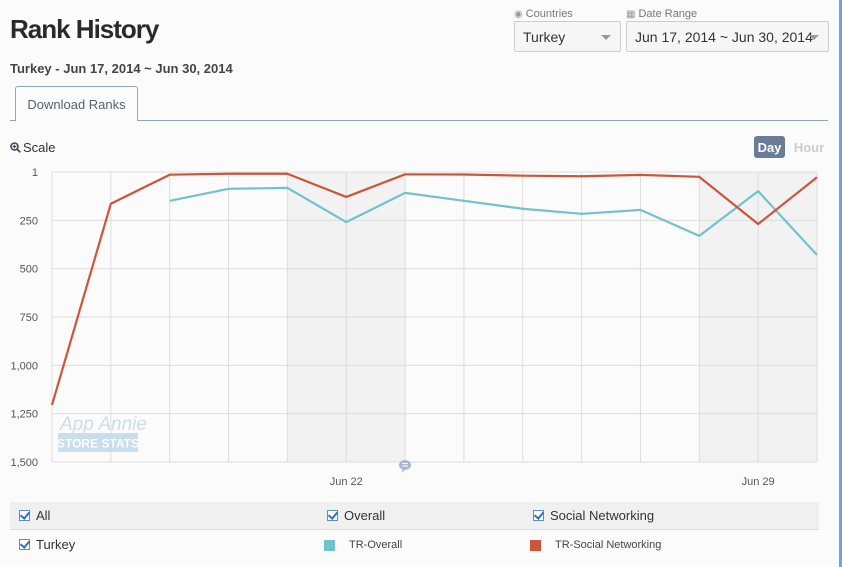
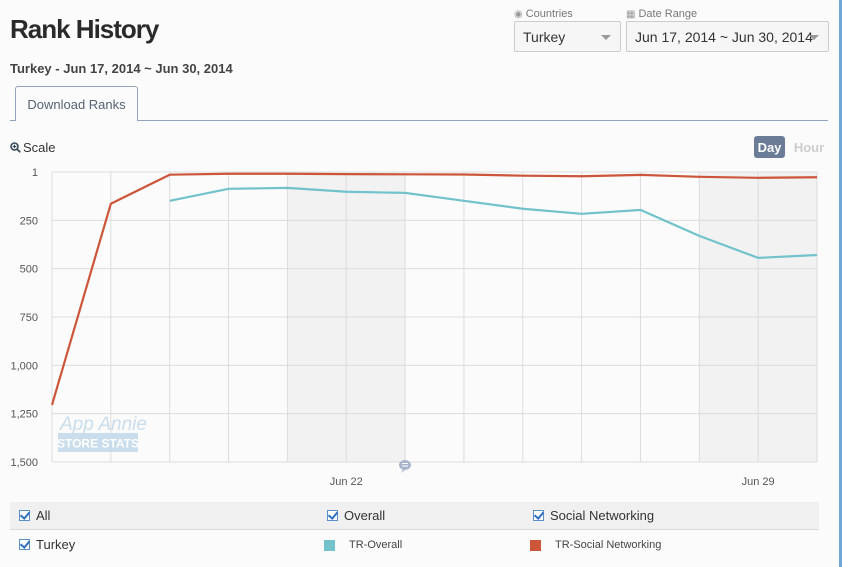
TR-Overall/Jun 22: 260 -> 100
TR-Social Networking/Jun 22: 130 -> 10
TR-Overall/Jun 29: 100 -> 440
TR-Social Networking/Jun 29: 270 -> 30
